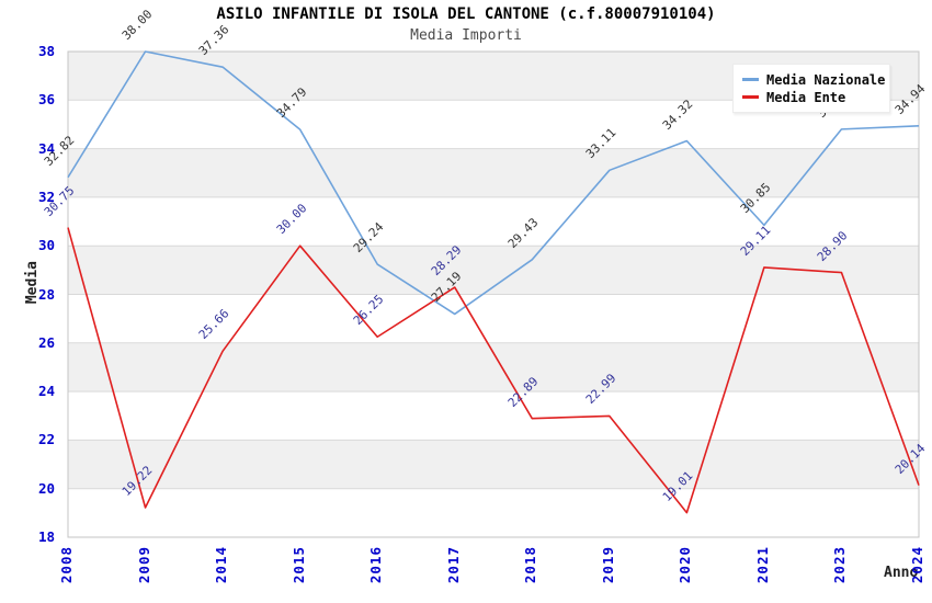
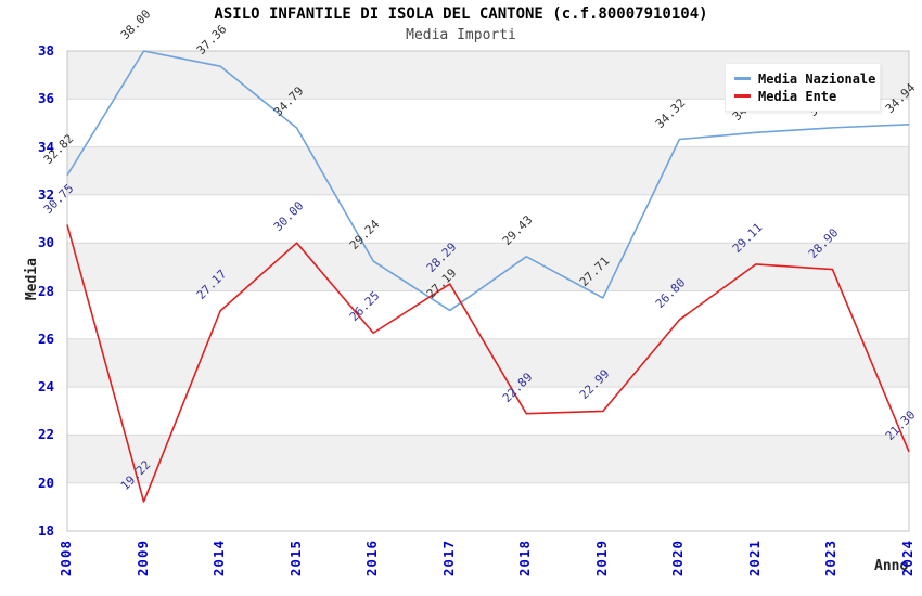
Media Ente/2014: 25.66 -> 27.17
Media Nazionale/2019: 33.11 -> 27.71
Media Ente/2020: 19.01 -> 26.80
Media Nazionale/2021: 30.85 -> 34.60
Media Ente/2024: 20.14 -> 21.30
